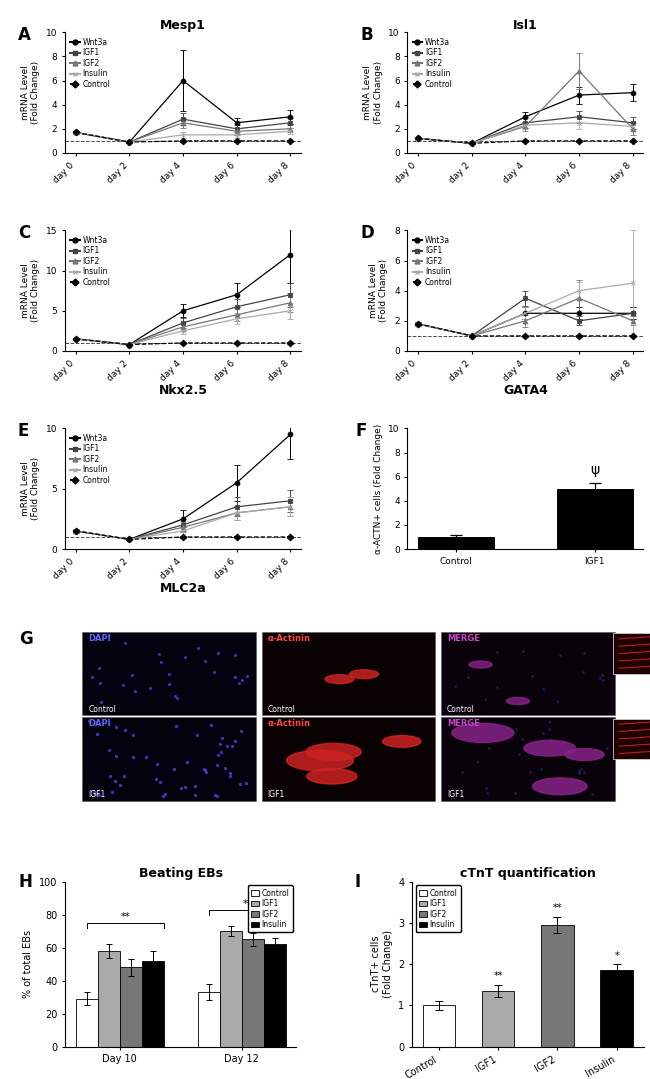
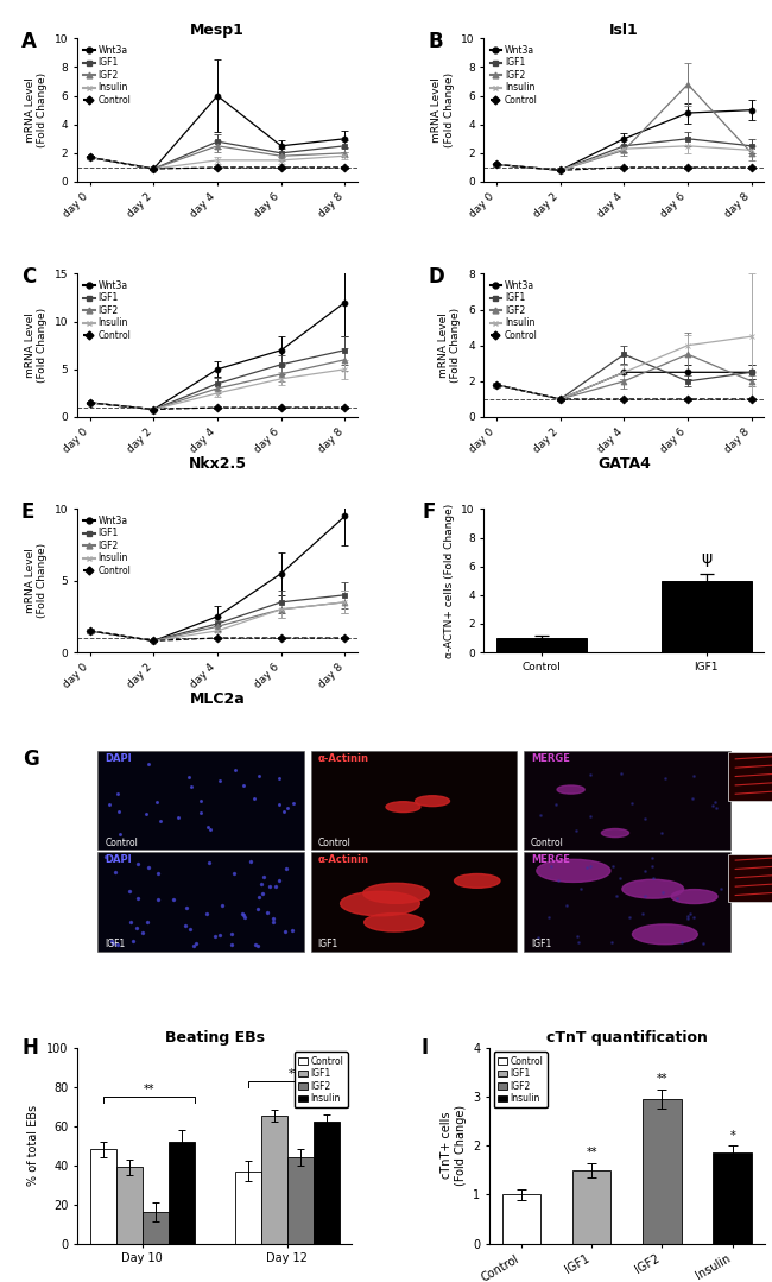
Beating EBs/Control/Day 10: 29 -> 48
Beating EBs/IGF1/Day 10: 58 -> 39
Beating EBs/IGF2/Day 10: 48 -> 16
Beating EBs/Control/Day 12: 33 -> 37
Beating EBs/IGF1/Day 12: 70 -> 65
Beating EBs/IGF2/Day 12: 65 -> 44
cTnT quantification/IGF1: 1.35 -> 1.50
